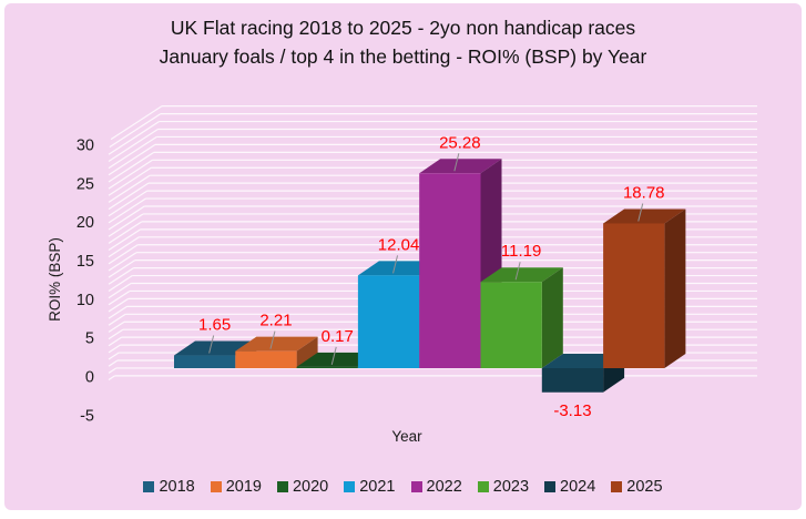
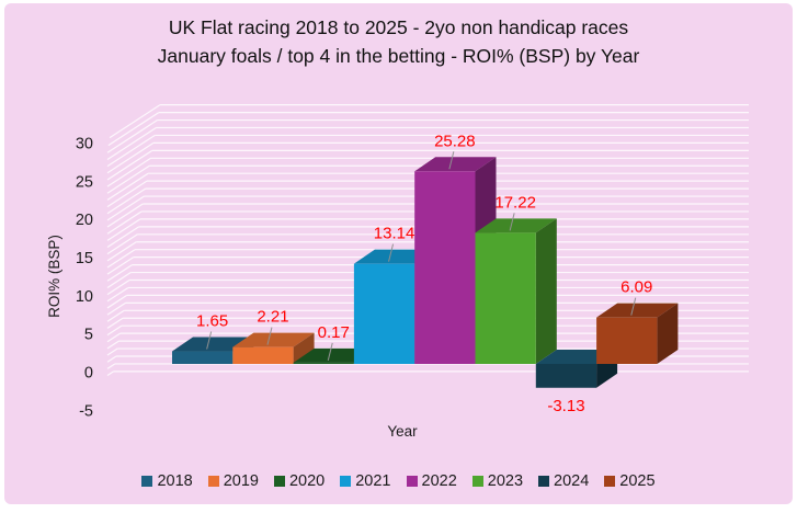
2021: 12.04 -> 13.14
2023: 11.19 -> 17.22
2025: 18.78 -> 6.09
